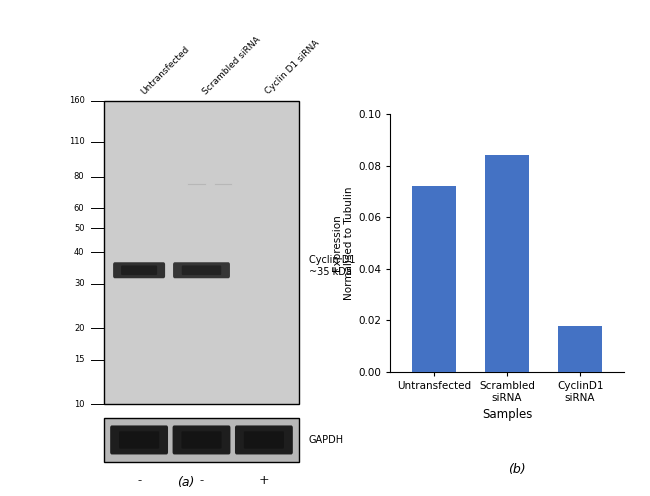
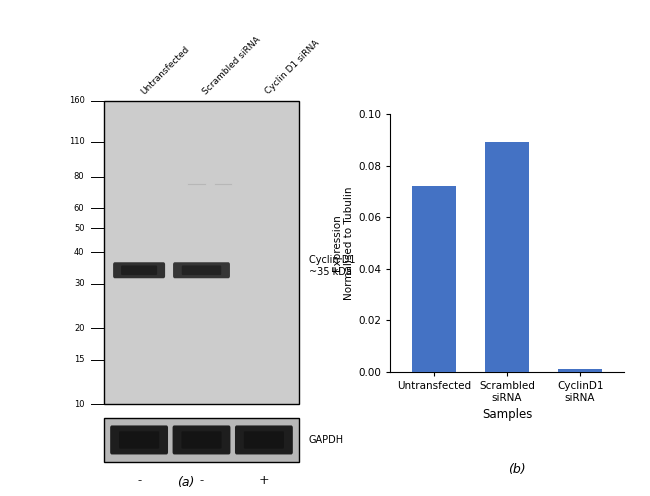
Scrambled siRNA: 0.084 -> 0.089
CyclinD1 siRNA: 0.018 -> 0.001
